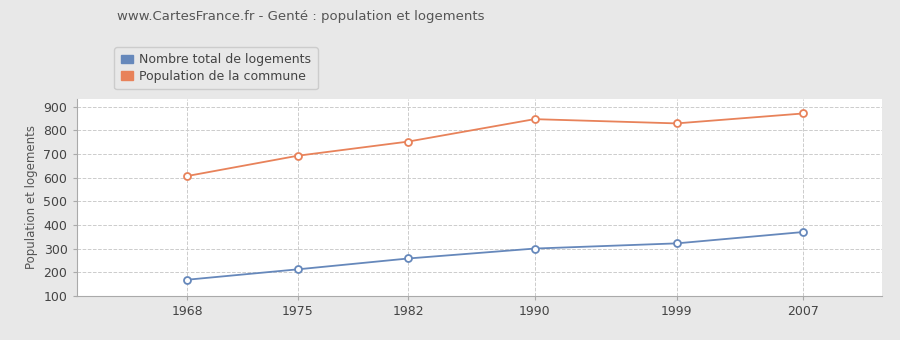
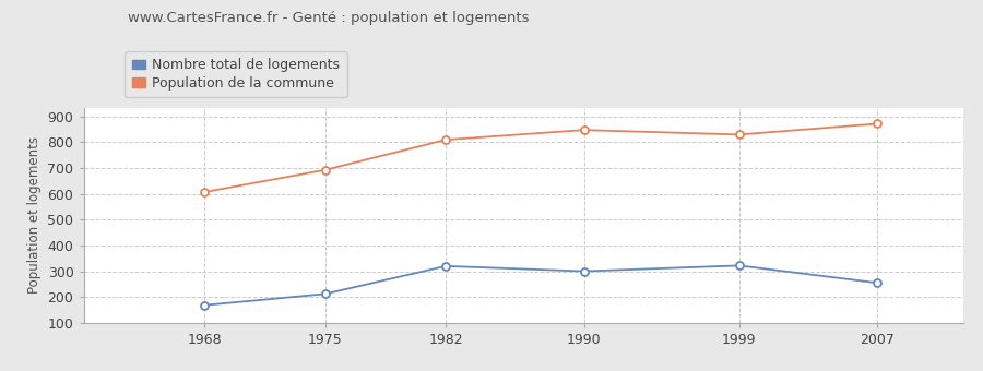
Nombre total de logements/1982: 258 -> 320
Population de la commune/1982: 753 -> 810
Nombre total de logements/2007: 370 -> 255
